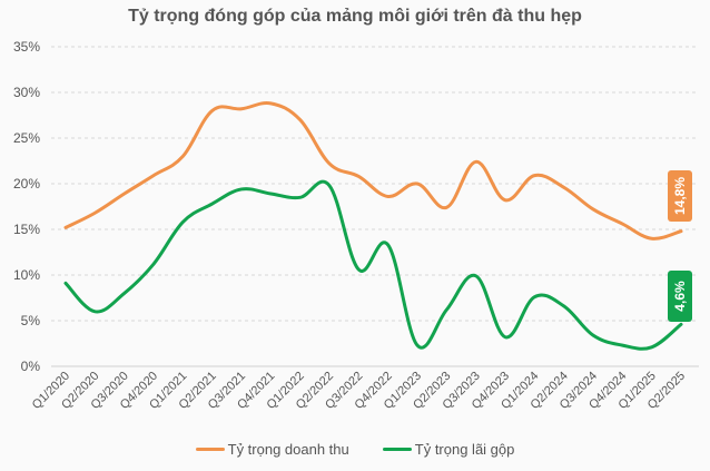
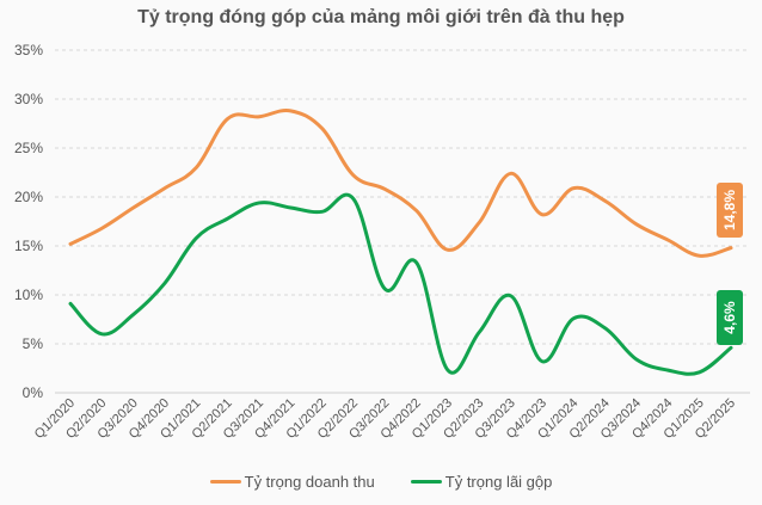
Tỷ trọng doanh thu/Q1/2023: 20% -> 15%
